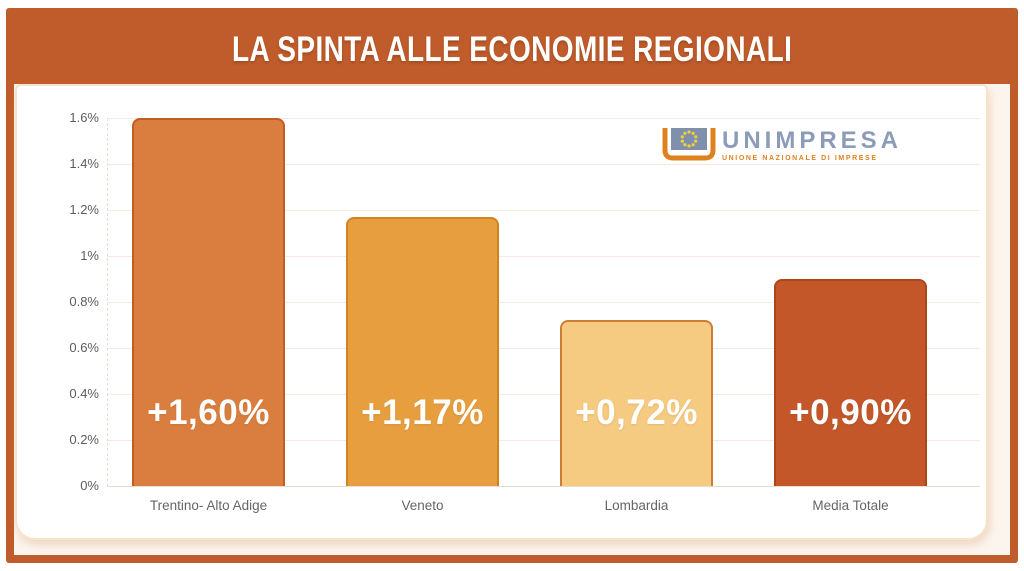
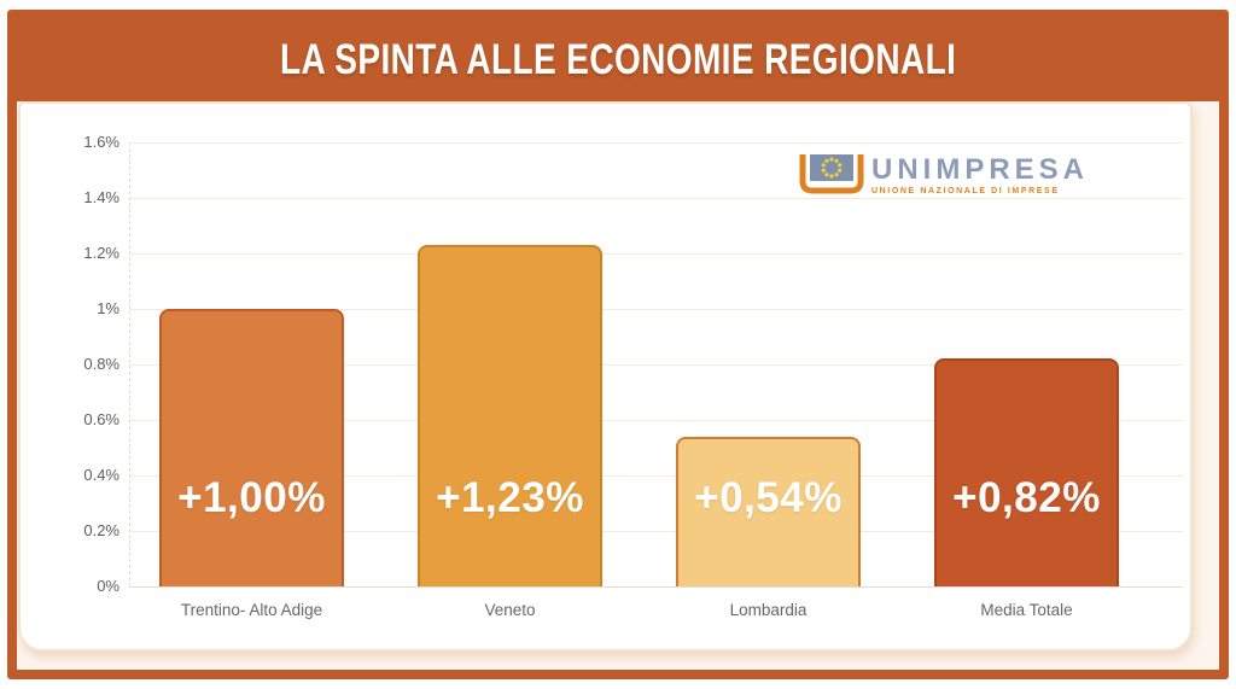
Trentino- Alto Adige: +1,60% -> +1,00%
Veneto: +1,17% -> +1,23%
Lombardia: +0,72% -> +0,54%
Media Totale: +0,90% -> +0,82%
